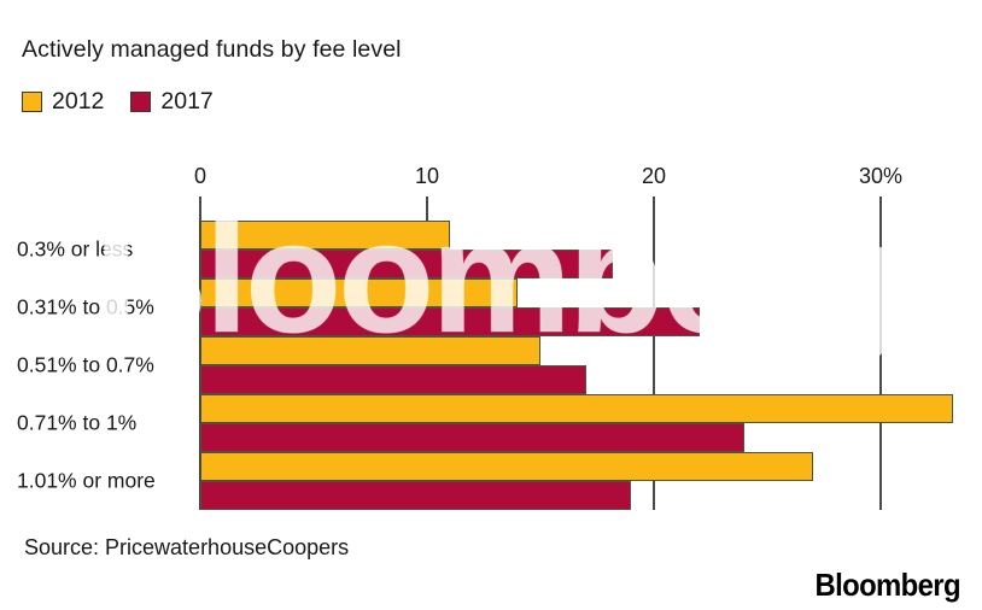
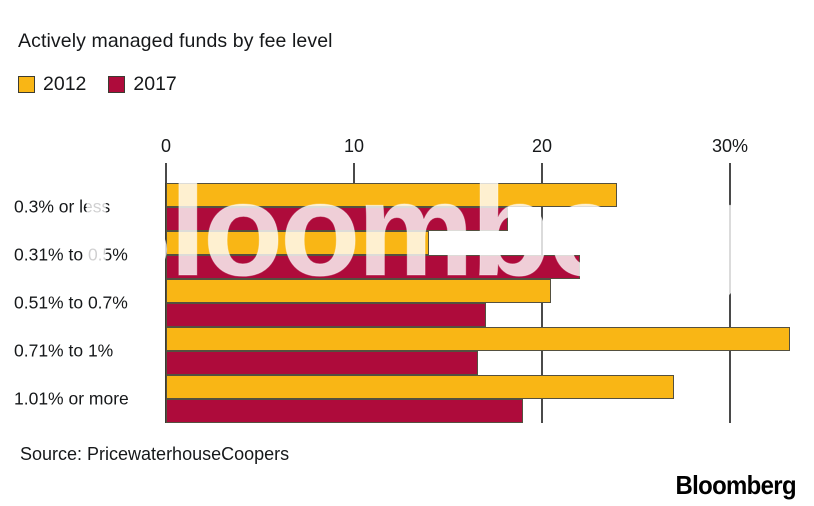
2012/0.3% or less: 11.0% -> 24.0%
2012/0.51% to 0.7%: 15.0% -> 20.5%
2017/0.71% to 1%: 24.0% -> 16.6%
